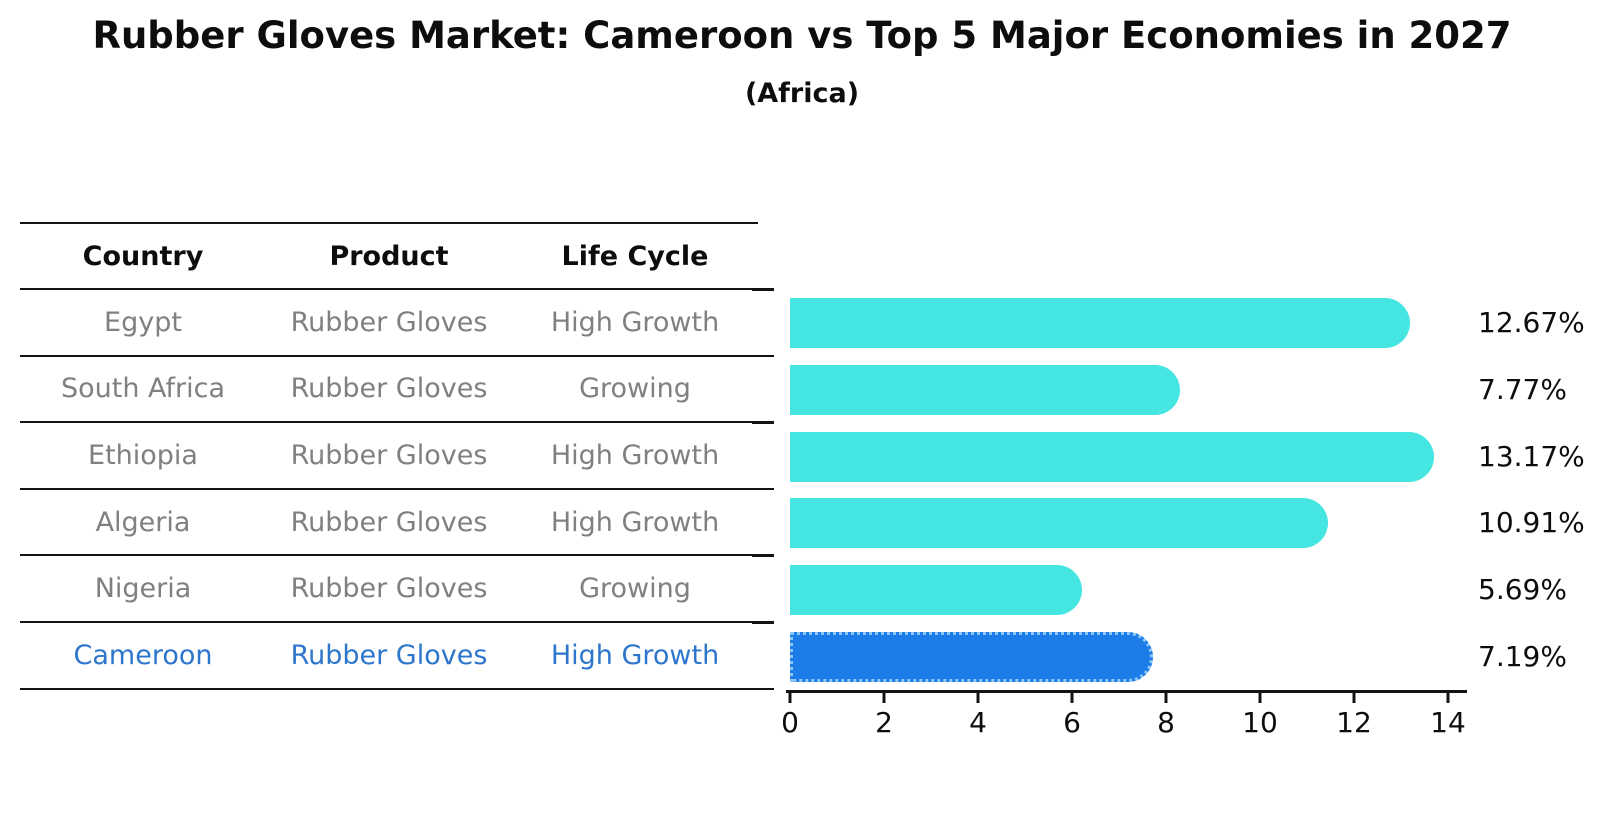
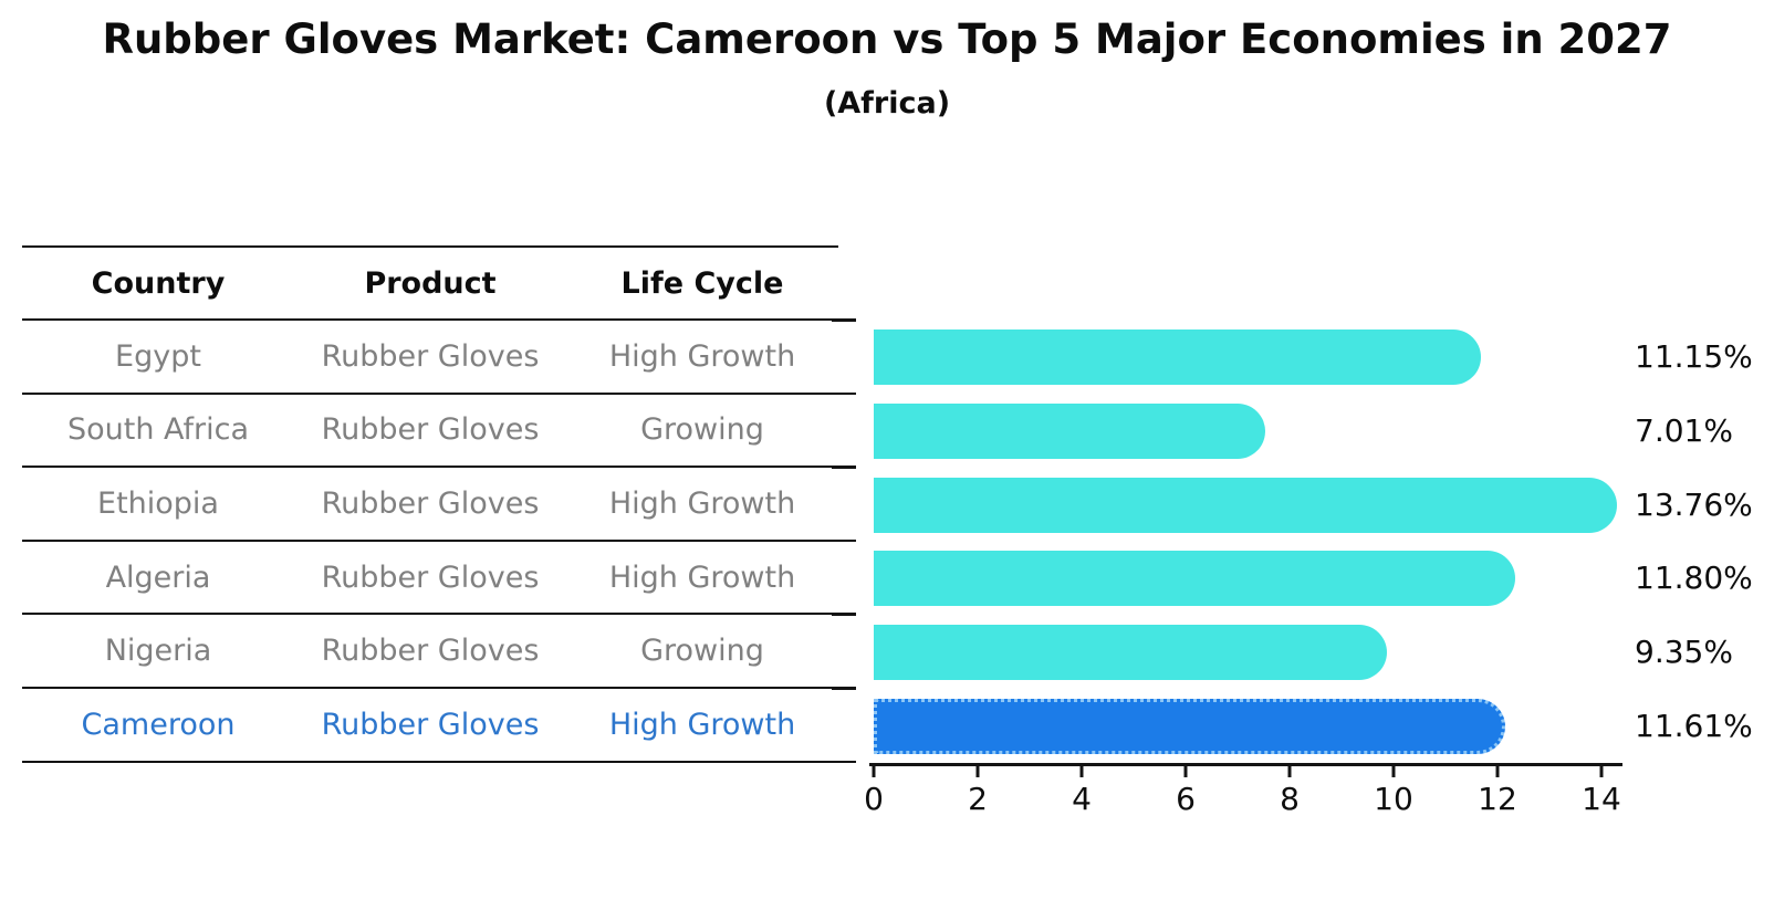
Egypt: 12.67% -> 11.15%
South Africa: 7.77% -> 7.01%
Ethiopia: 13.17% -> 13.76%
Algeria: 10.91% -> 11.80%
Nigeria: 5.69% -> 9.35%
Cameroon: 7.19% -> 11.61%
